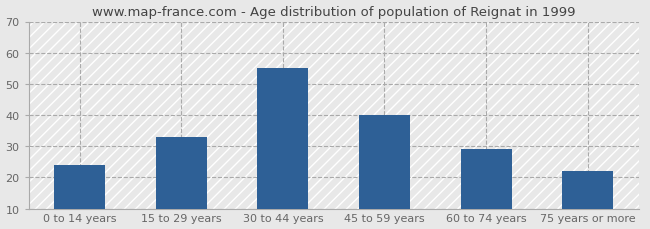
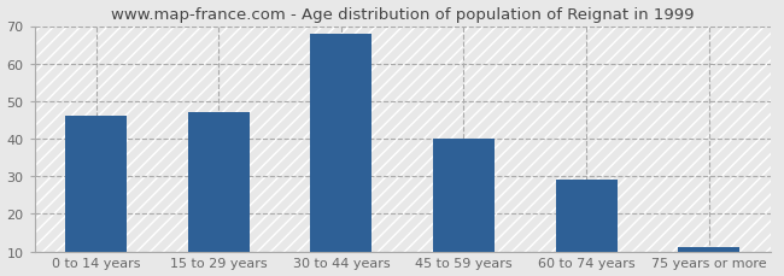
0 to 14 years: 24 -> 46
15 to 29 years: 33 -> 47
30 to 44 years: 55 -> 68
75 years or more: 22 -> 11
